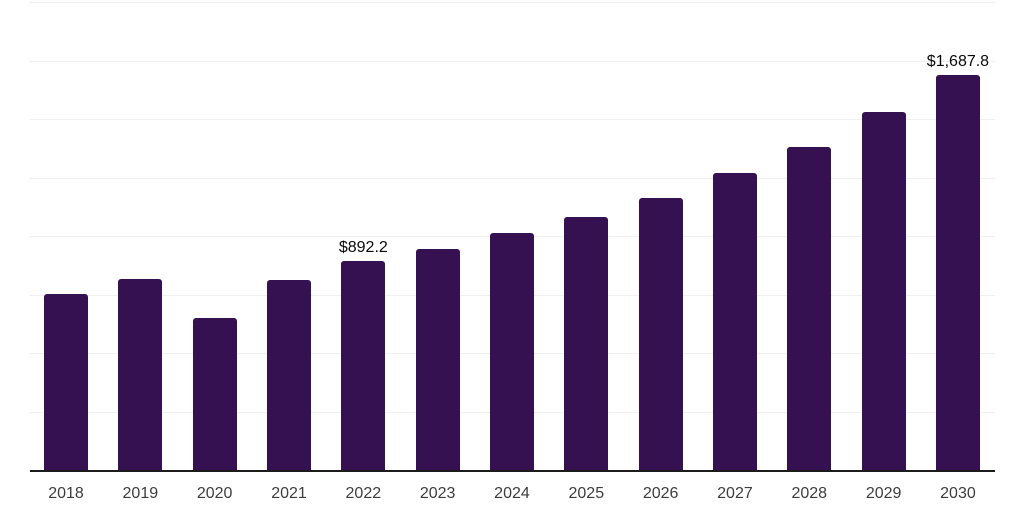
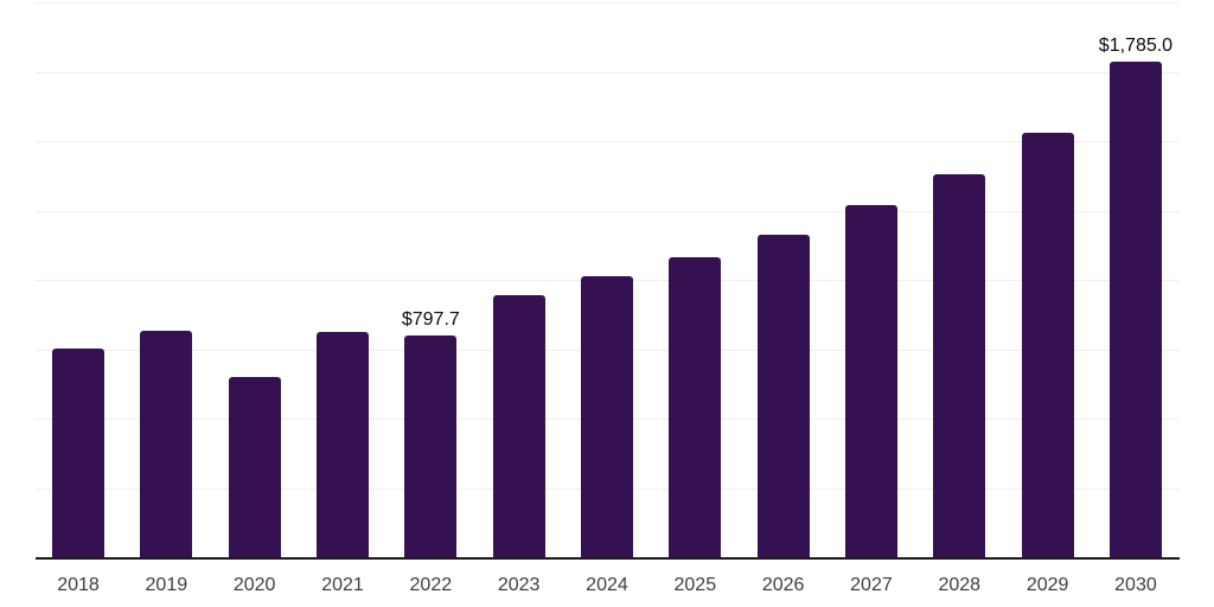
2022: $892.2 -> $797.7
2030: $1,687.8 -> $1,785.0
